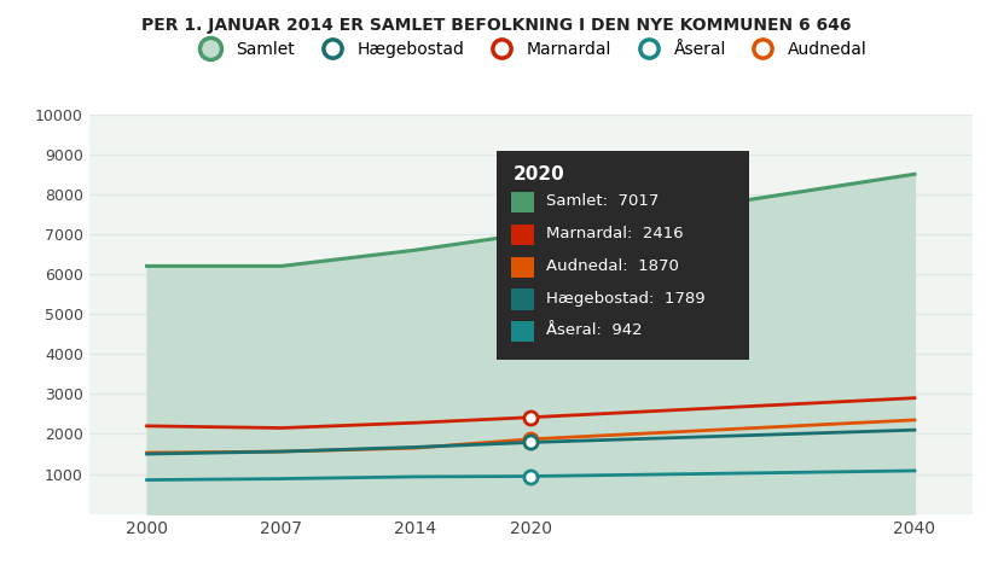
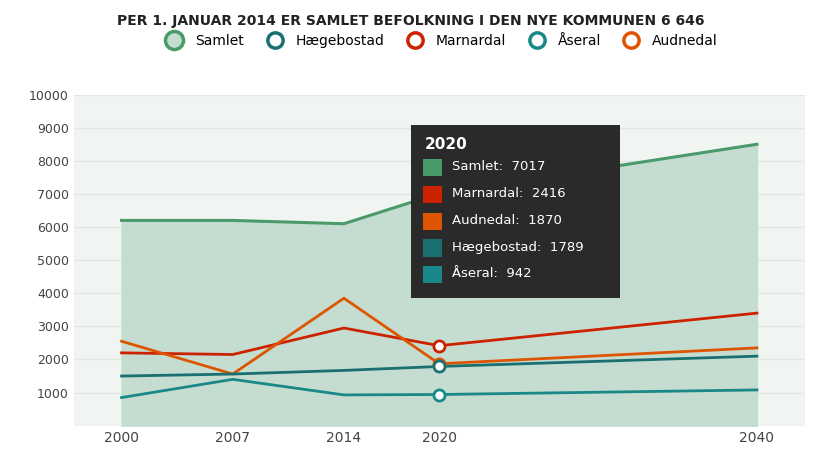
Audnedal/2000: 1530 -> 2550
Åseral/2007: 880 -> 1400
Samlet/2014: 6600 -> 6100
Marnardal/2014: 2280 -> 2950
Audnedal/2014: 1650 -> 3850
Marnardal/2040: 2900 -> 3400
